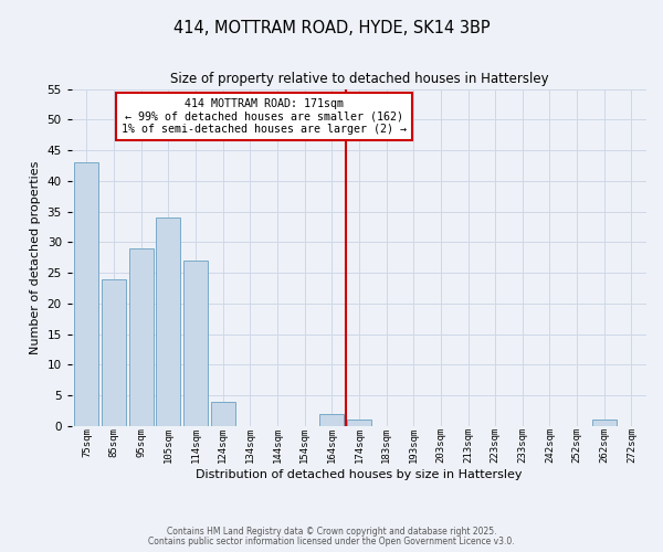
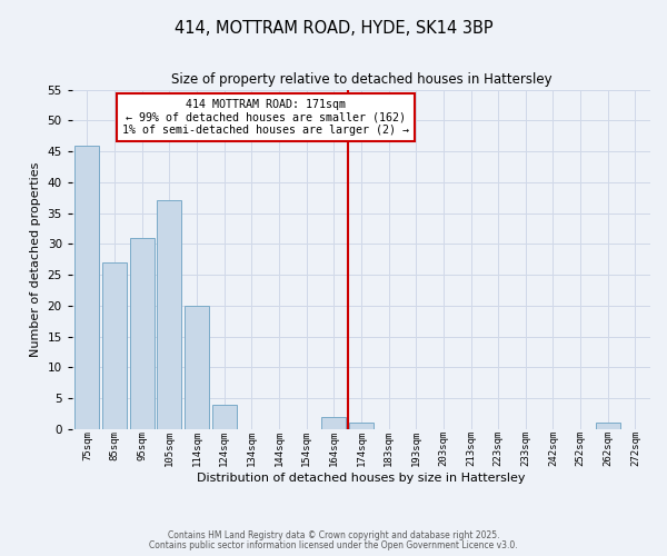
75sqm: 43 -> 46
85sqm: 24 -> 27
95sqm: 29 -> 31
105sqm: 34 -> 37
114sqm: 27 -> 20
